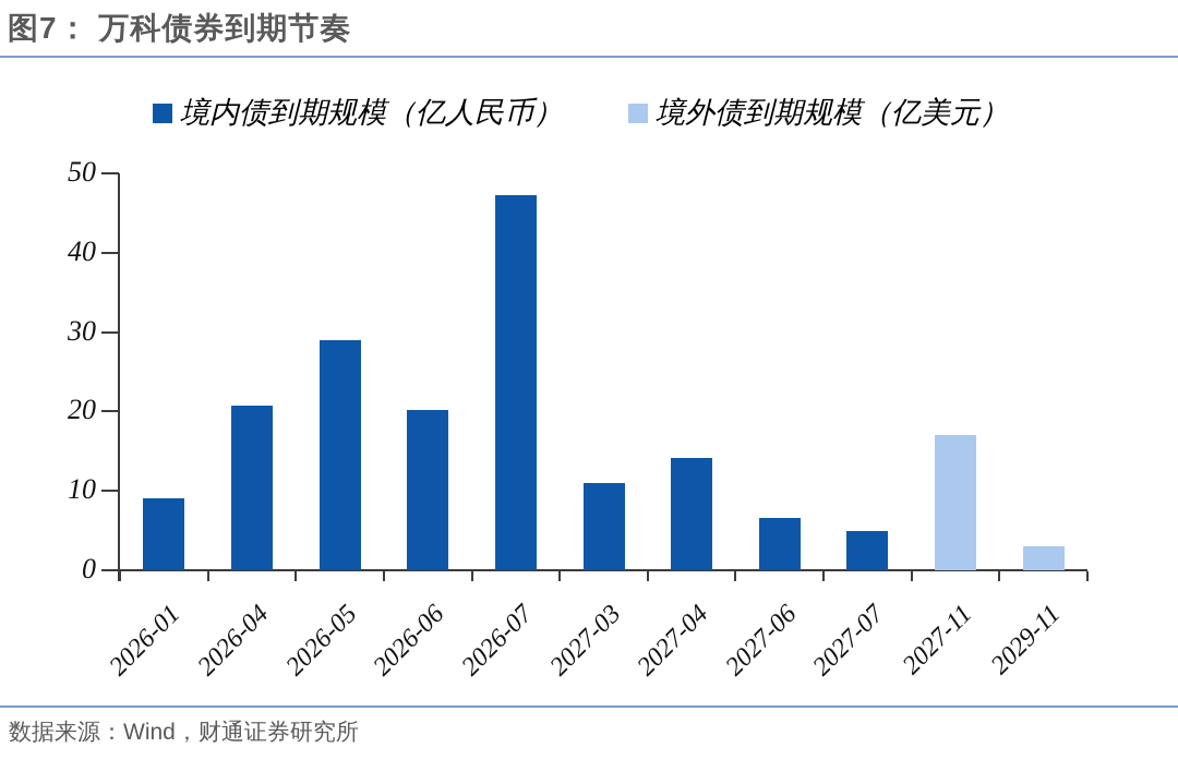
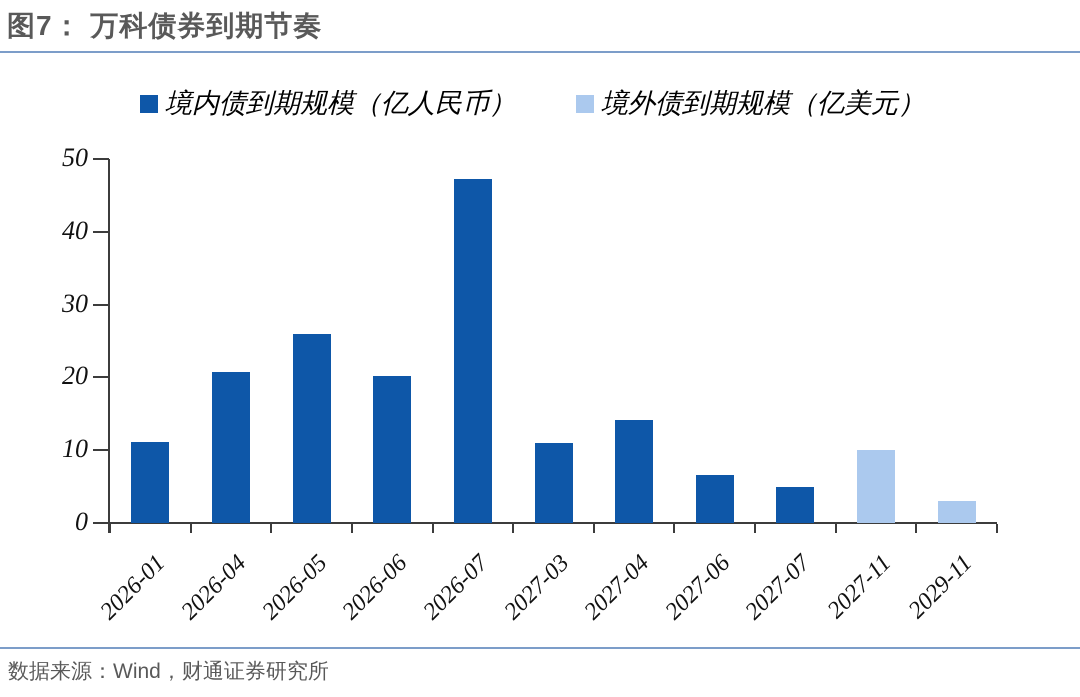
境内债到期规模（亿人民币）/2026-01: 9 -> 11
境内债到期规模（亿人民币）/2026-05: 29 -> 26
境外债到期规模（亿美元）/2027-11: 17 -> 10
